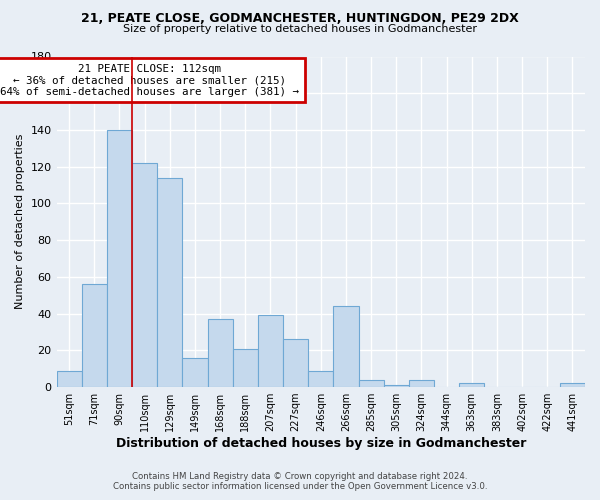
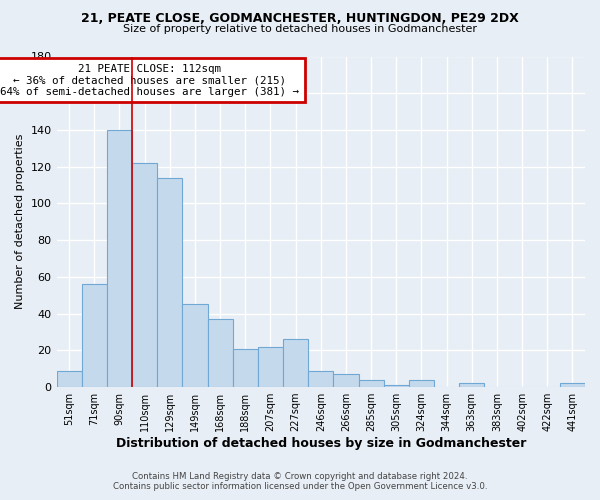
149sqm: 16 -> 45
207sqm: 39 -> 22
266sqm: 44 -> 7
